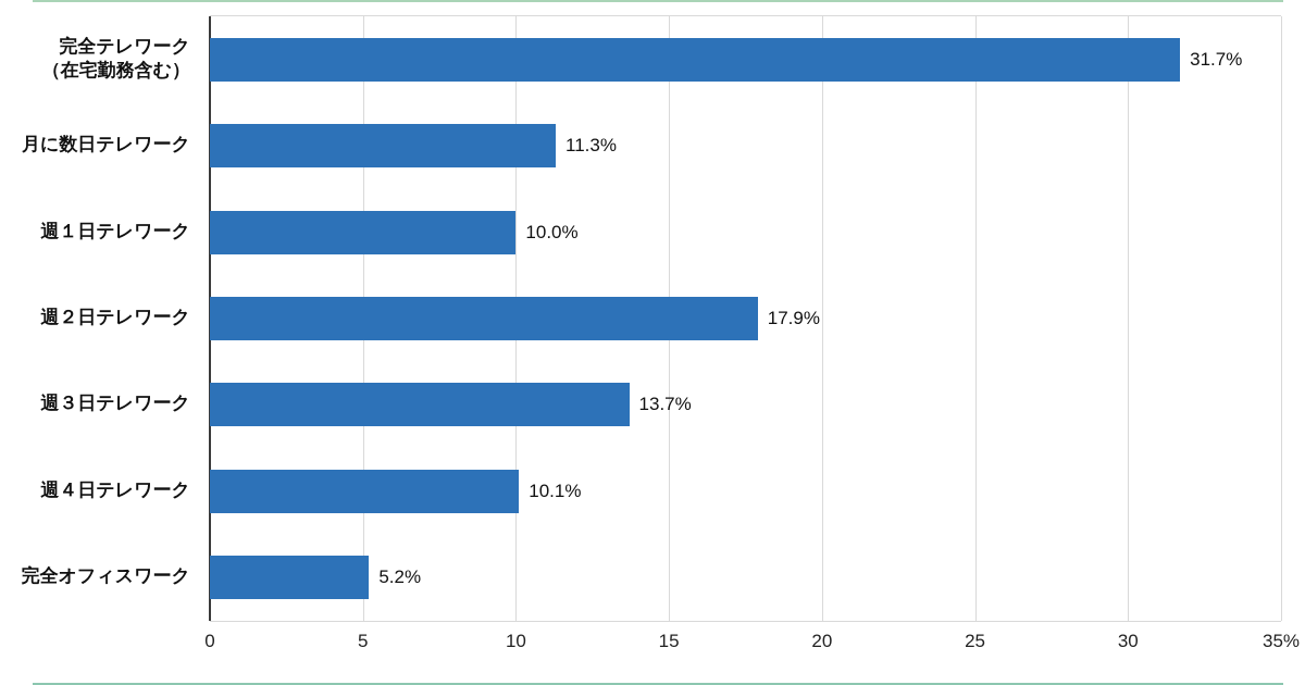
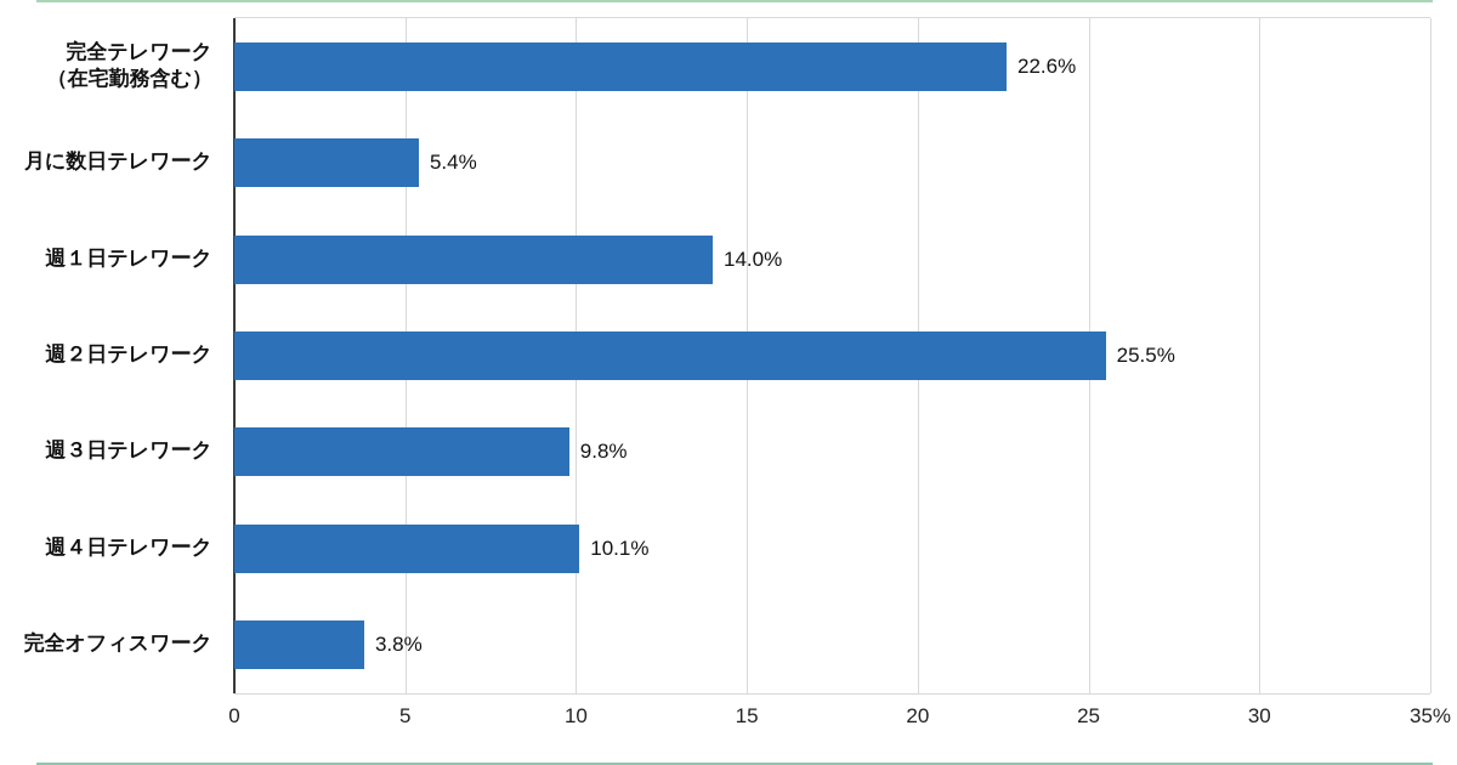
完全テレワーク （在宅勤務含む）: 31.7% -> 22.6%
月に数日テレワーク: 11.3% -> 5.4%
週１日テレワーク: 10.0% -> 14.0%
週２日テレワーク: 17.9% -> 25.5%
週３日テレワーク: 13.7% -> 9.8%
完全オフィスワーク: 5.2% -> 3.8%
